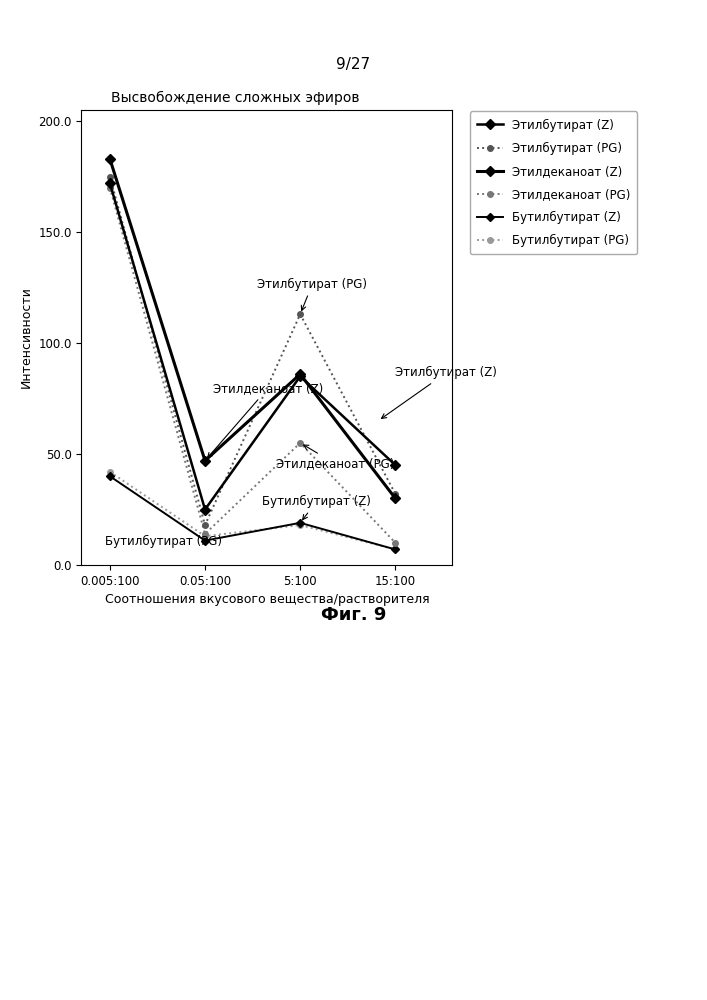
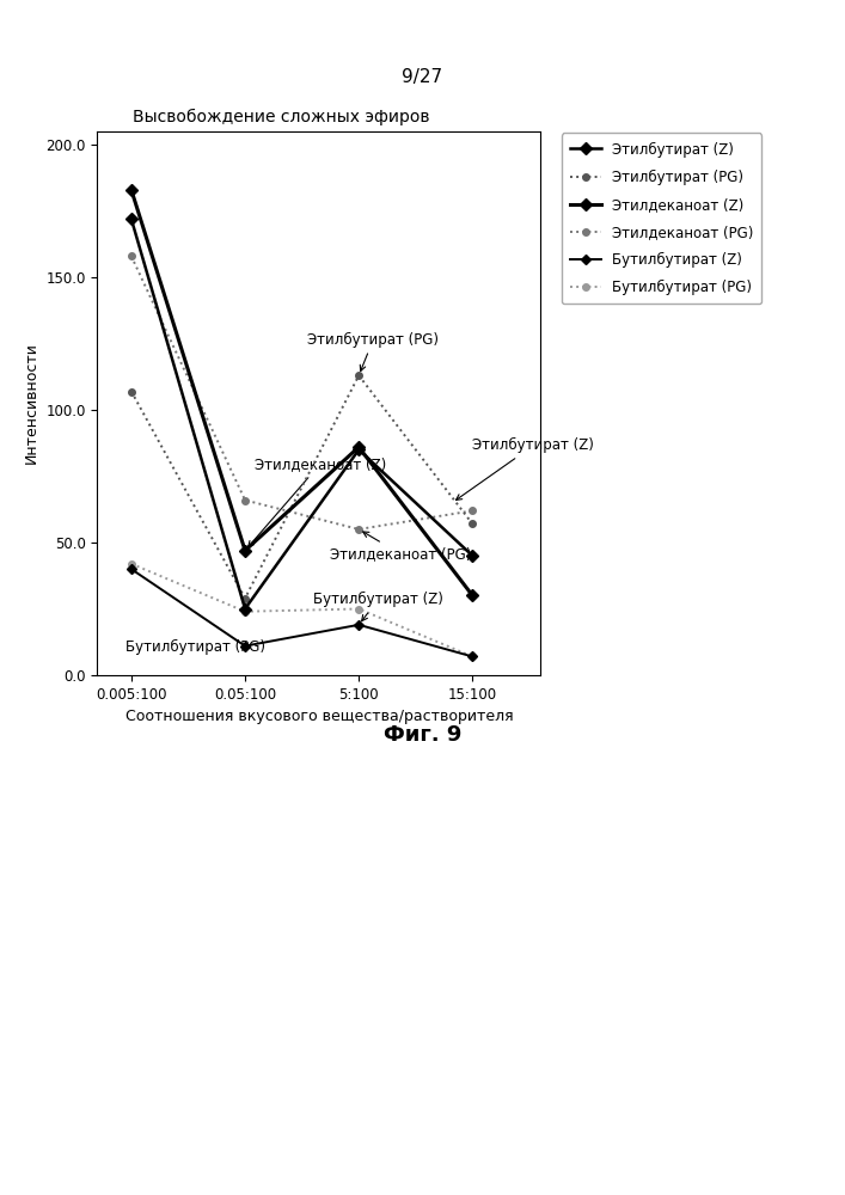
Этилбутират (PG)/0.005:100: 175 -> 107
Этилдеканоат (PG)/0.005:100: 170 -> 158
Этилбутират (PG)/0.05:100: 18 -> 29
Этилдеканоат (PG)/0.05:100: 14 -> 66
Бутилбутират (PG)/0.05:100: 13 -> 24
Бутилбутират (PG)/5:100: 18 -> 25
Этилбутират (PG)/15:100: 32 -> 57
Этилдеканоат (PG)/15:100: 10 -> 62
